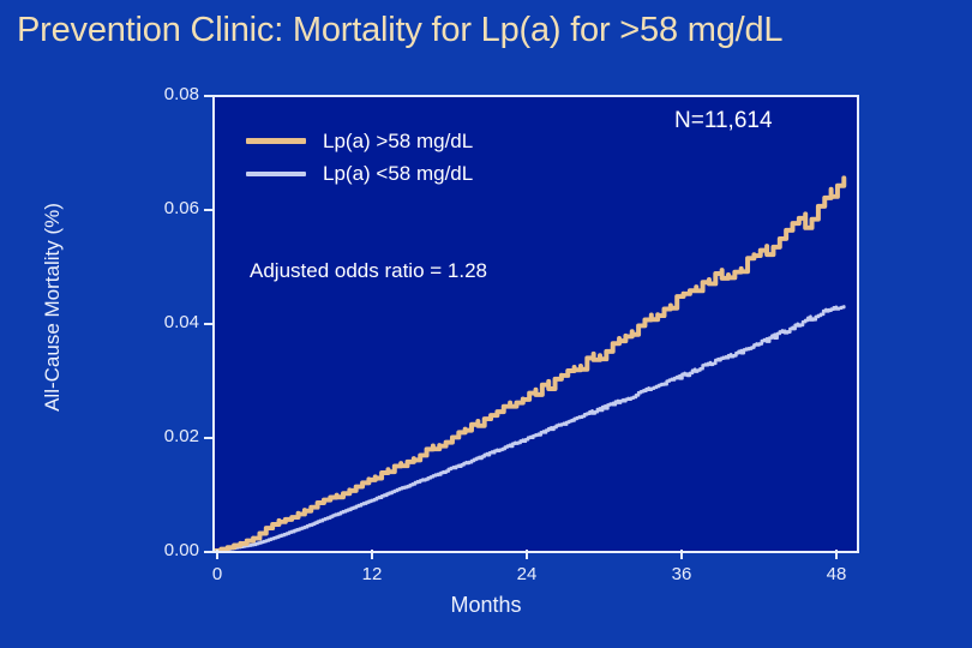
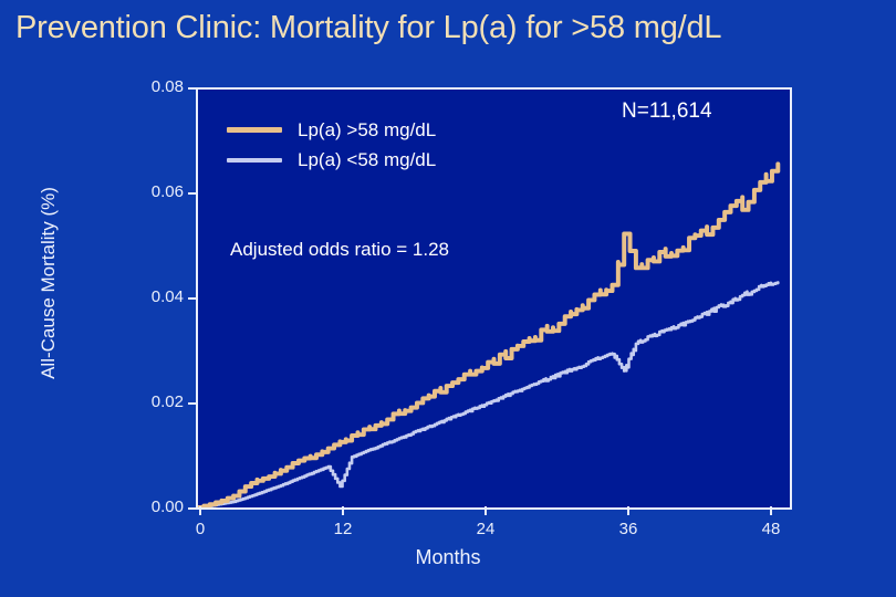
Lp(a) <58 mg/dL/12: 0.009 -> 0.004
Lp(a) >58 mg/dL/36: 0.044 -> 0.052
Lp(a) <58 mg/dL/36: 0.030 -> 0.026
